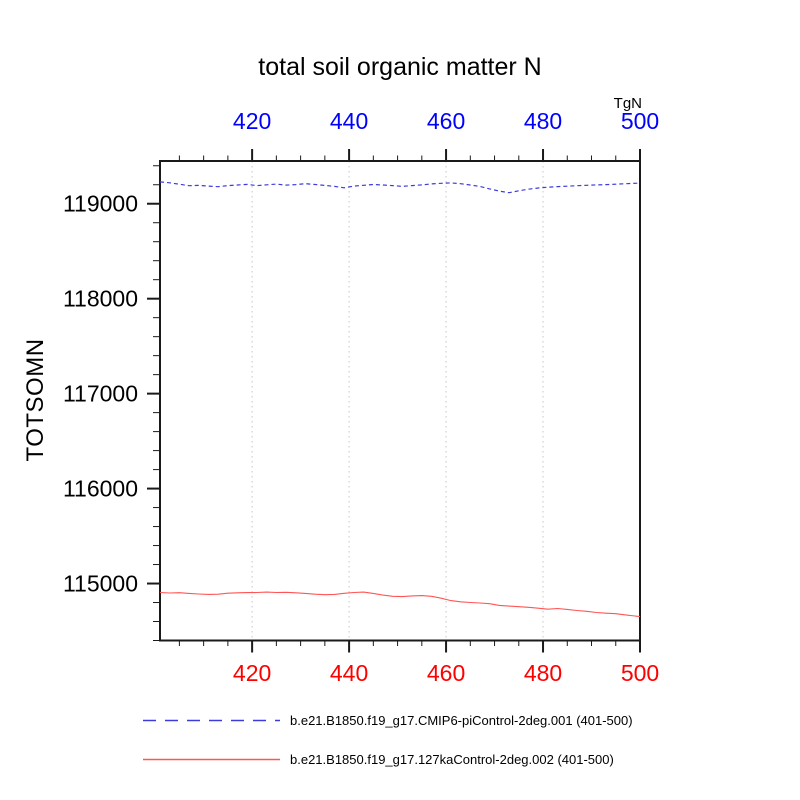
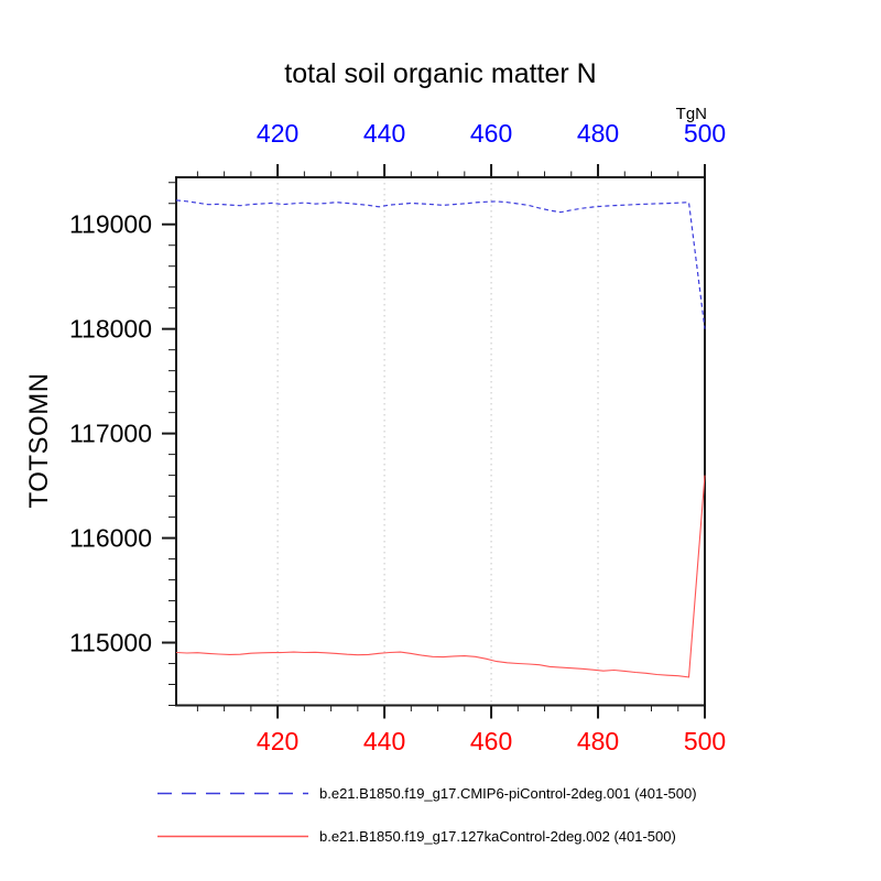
b.e21.B1850.f19_g17.CMIP6-piControl-2deg.001 (401-500)/500: 119200 -> 118000
b.e21.B1850.f19_g17.127kaControl-2deg.002 (401-500)/500: 114700 -> 116600
